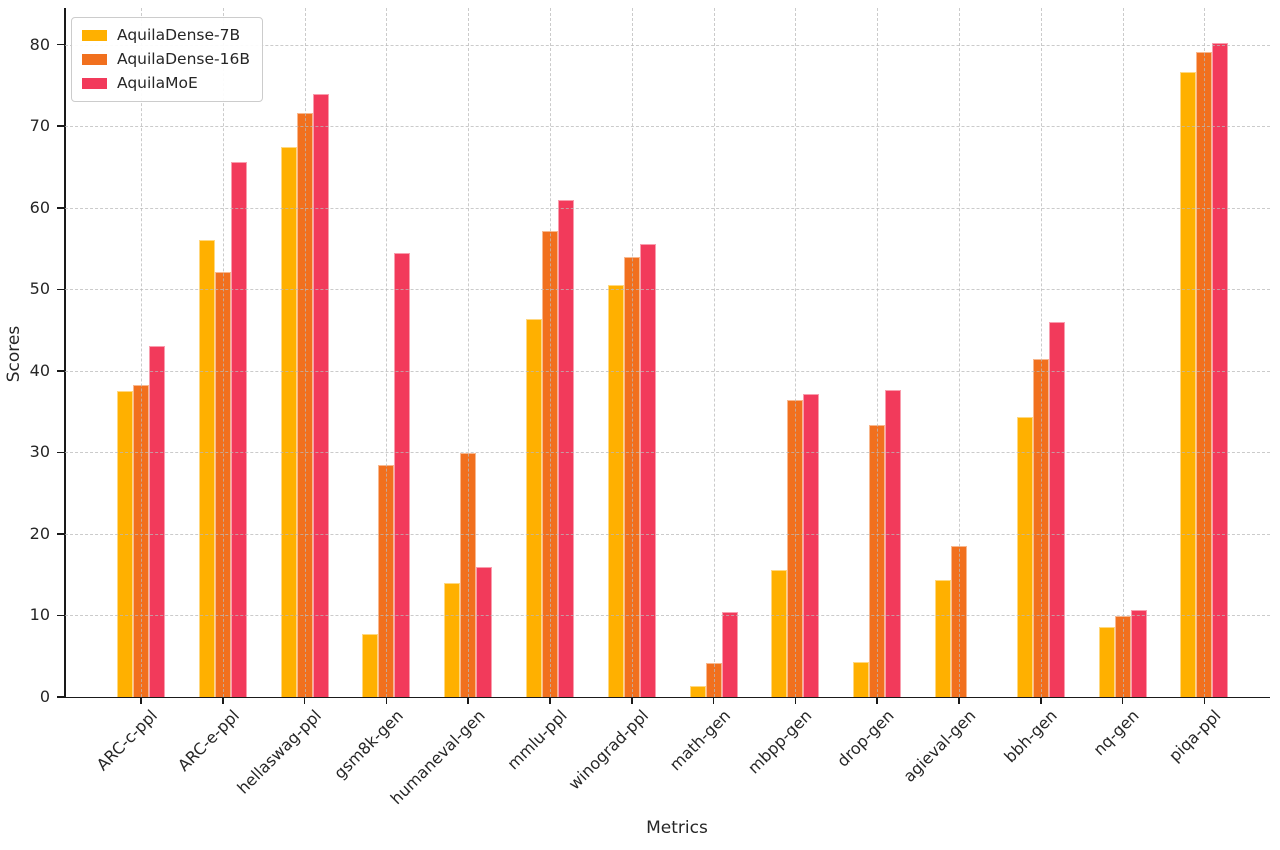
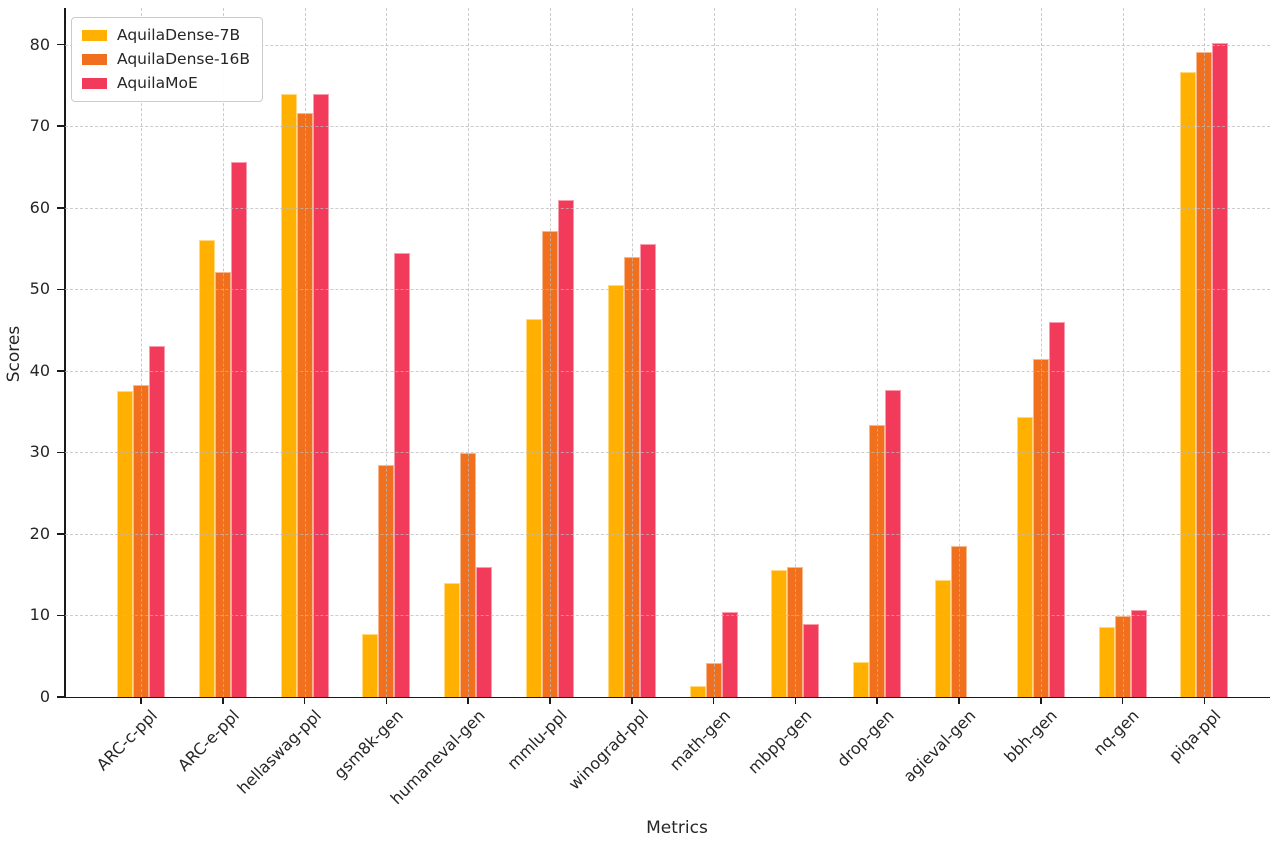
AquilaDense-7B/hellaswag-ppl: 67 -> 74
AquilaDense-16B/mbpp-gen: 36 -> 16
AquilaMoE/mbpp-gen: 37 -> 9
